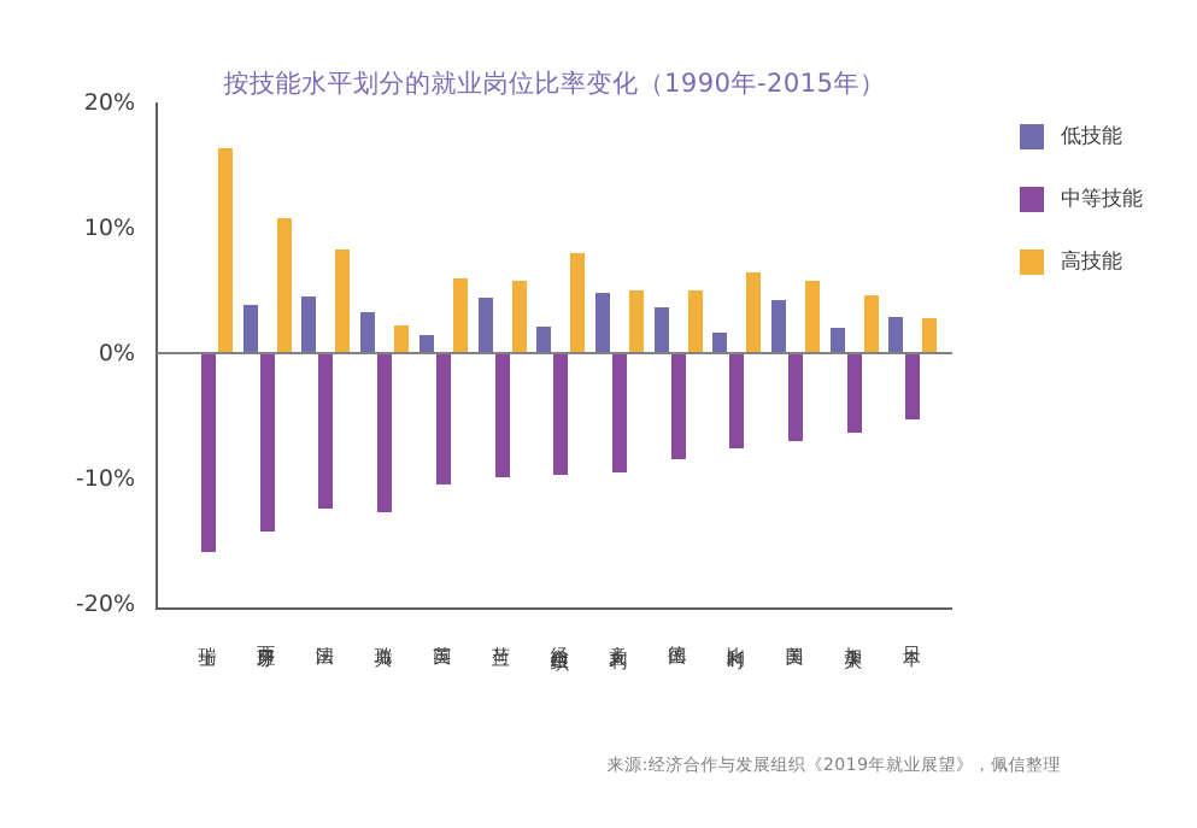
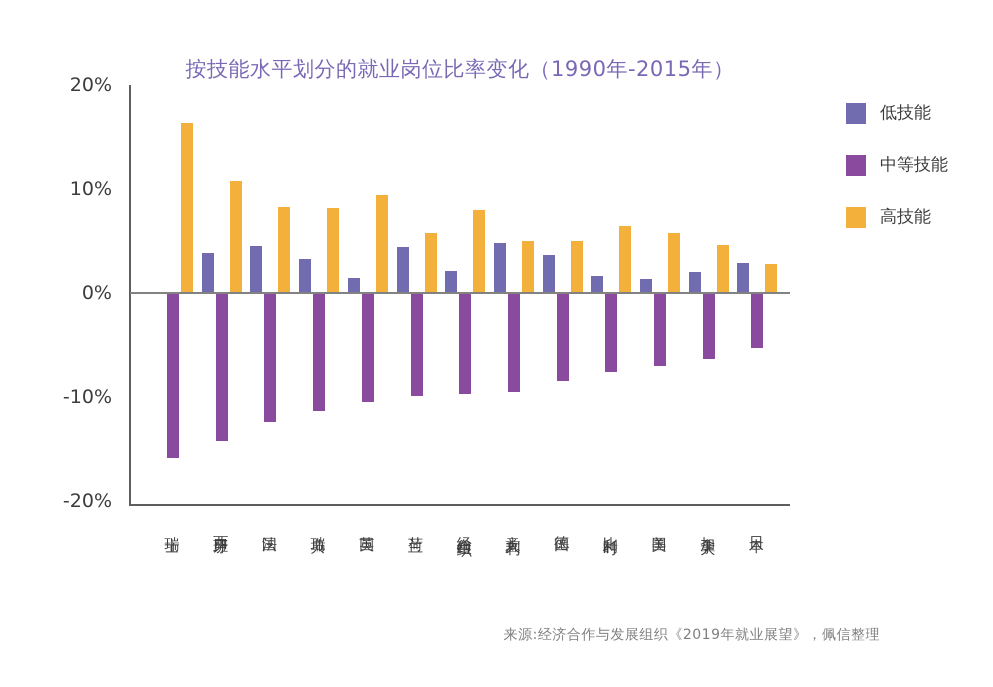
中等技能/瑞典: -12.7% -> -11.3%
高技能/瑞典: 2.2% -> 8.2%
高技能/英国: 6.0% -> 9.4%
低技能/美国: 4.2% -> 1.3%
